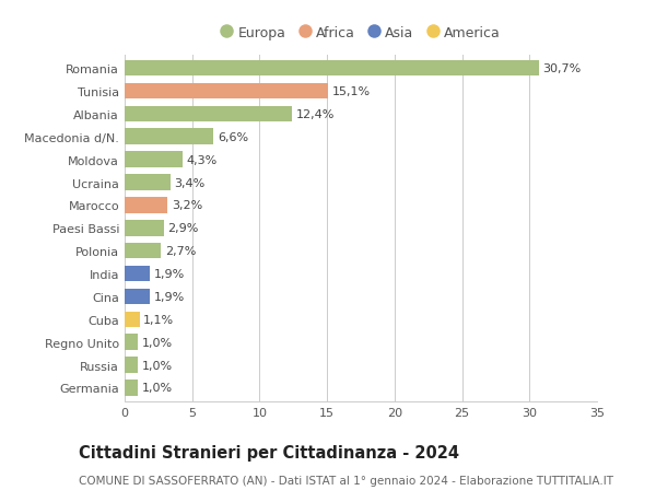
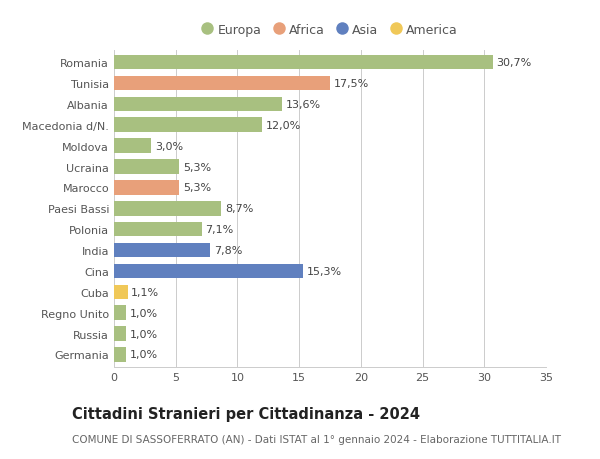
Tunisia: 15,1% -> 17,5%
Albania: 12,4% -> 13,6%
Macedonia d/N.: 6,6% -> 12,0%
Moldova: 4,3% -> 3,0%
Ucraina: 3,4% -> 5,3%
Marocco: 3,2% -> 5,3%
Paesi Bassi: 2,9% -> 8,7%
Polonia: 2,7% -> 7,1%
India: 1,9% -> 7,8%
Cina: 1,9% -> 15,3%
